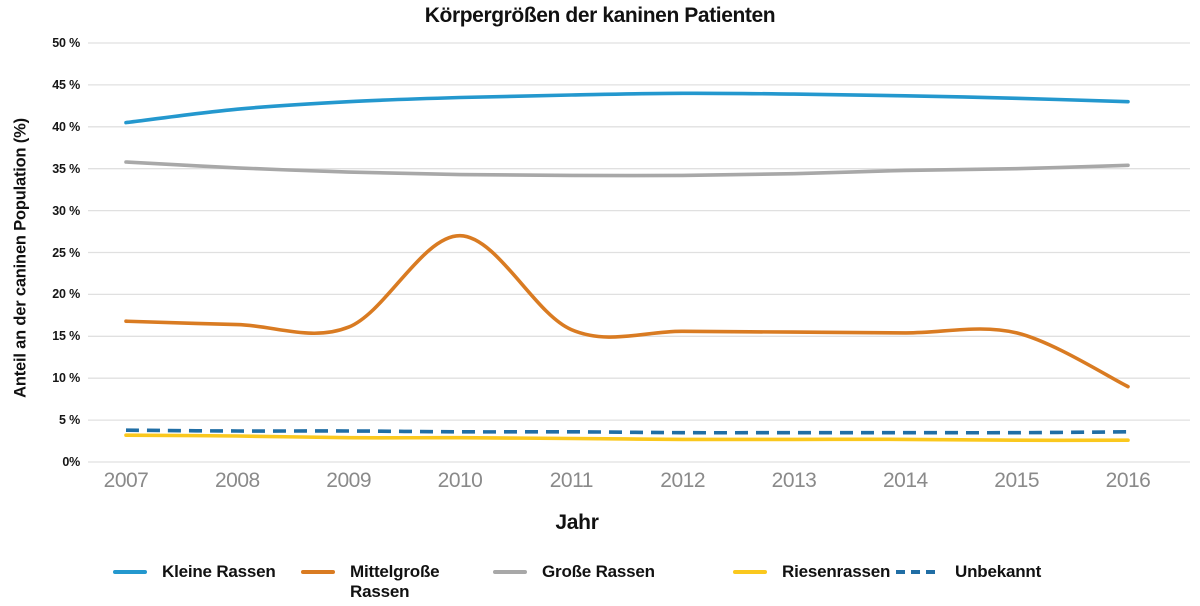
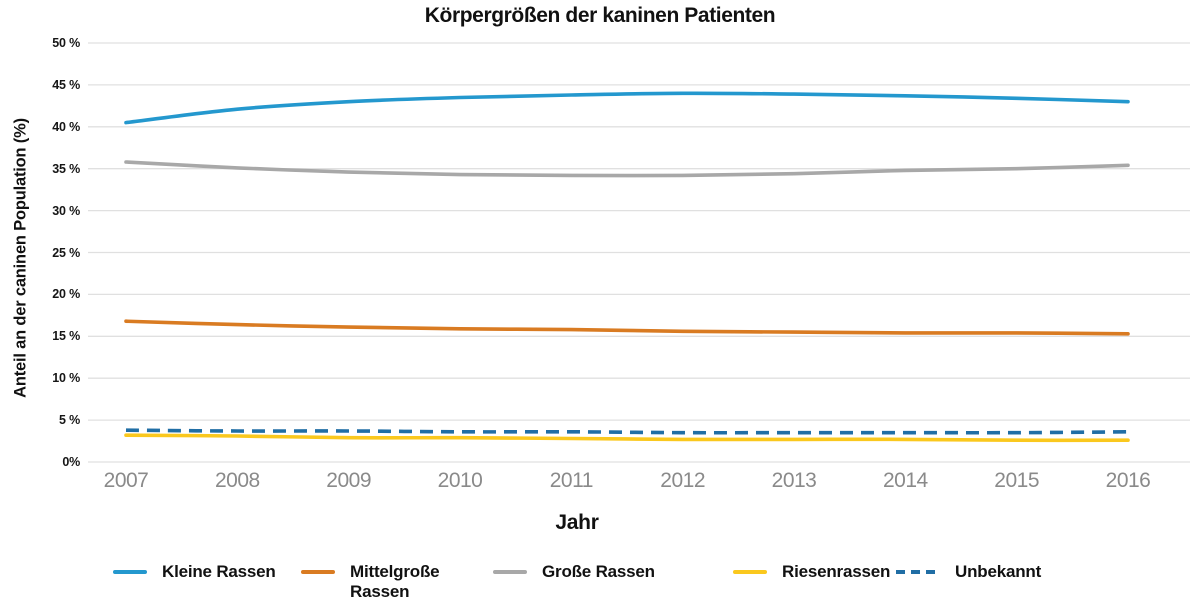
Mittelgroße Rassen/2010: 27% -> 16%
Mittelgroße Rassen/2016: 9% -> 15%
